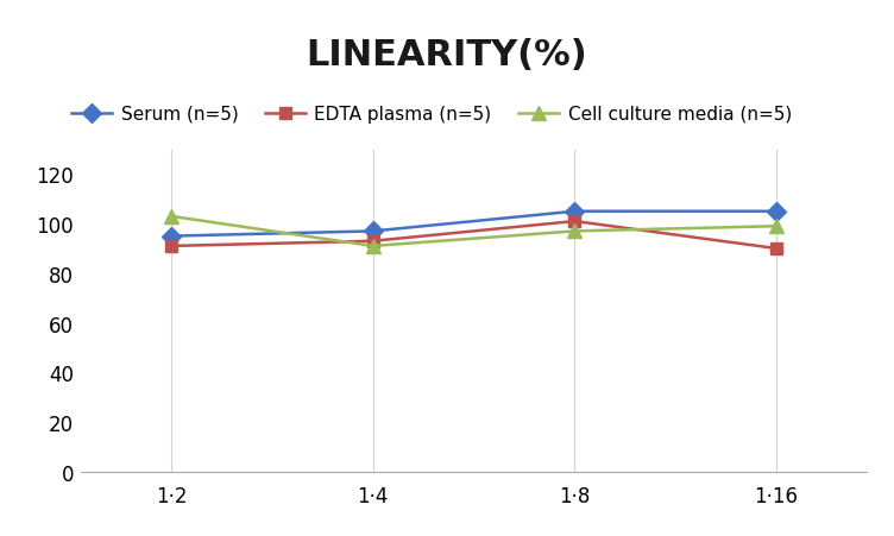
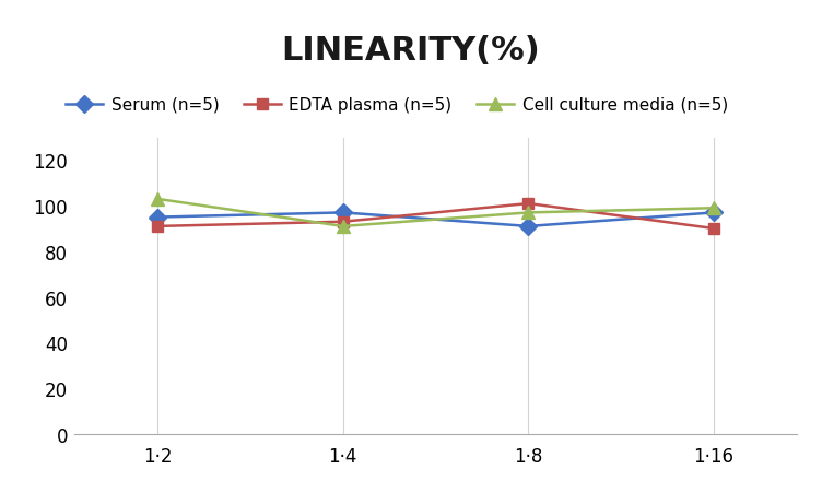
Serum (n=5)/1·8: 105 -> 91
Serum (n=5)/1·16: 105 -> 97
